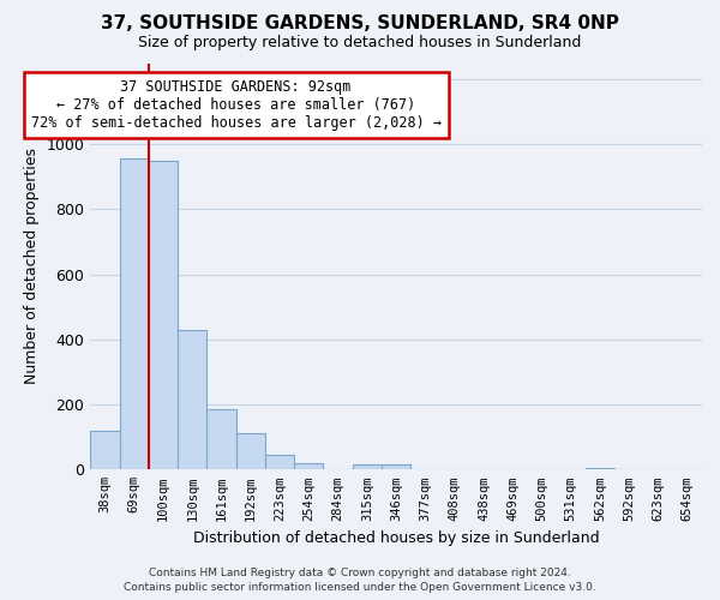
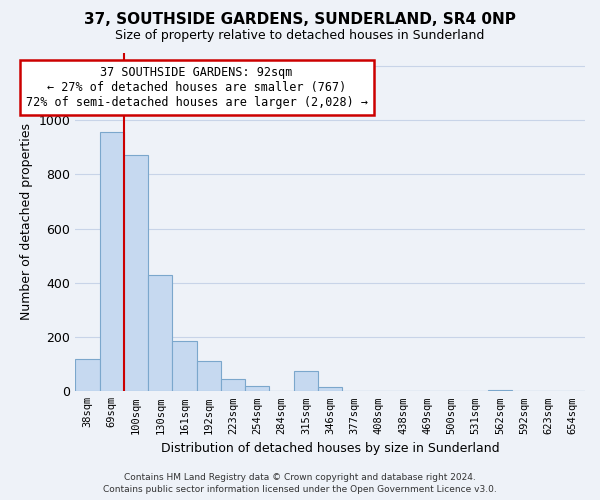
100sqm: 950 -> 870
315sqm: 15 -> 75
